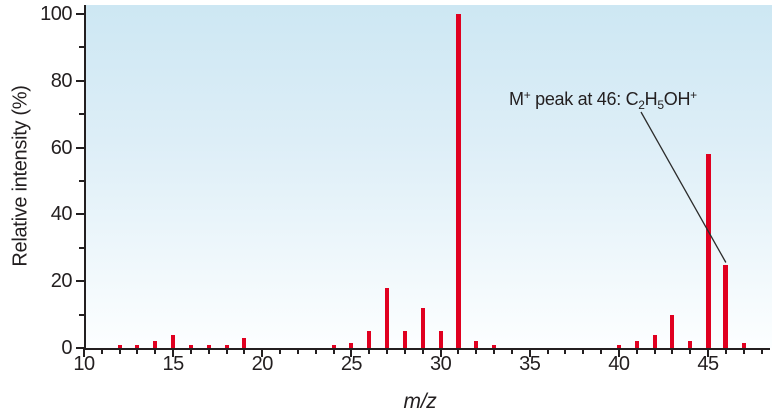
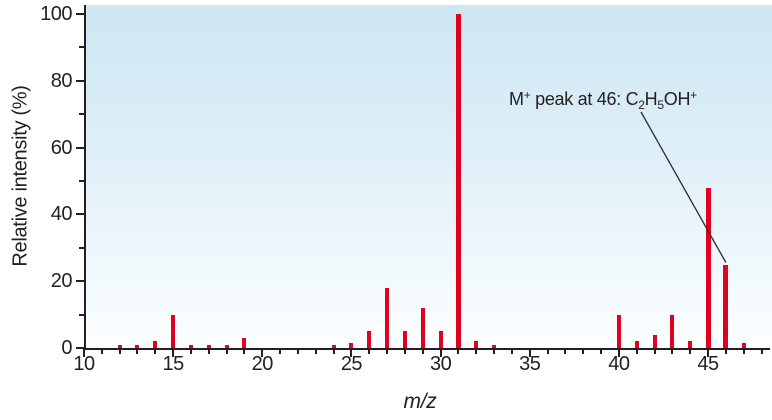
15: 4 -> 10
40: 1 -> 10
45: 58 -> 48
